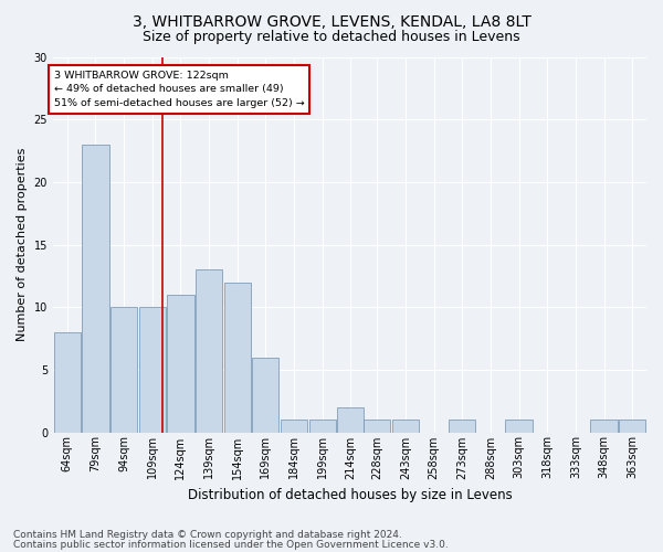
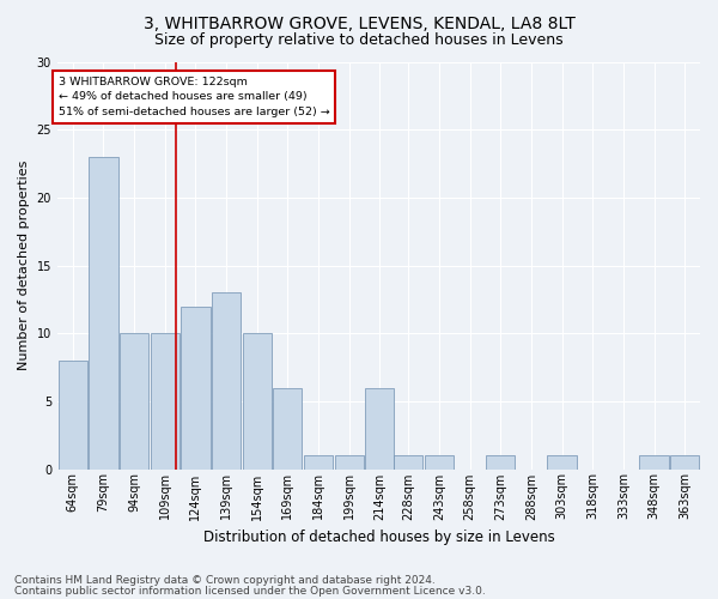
124sqm: 11 -> 12
154sqm: 12 -> 10
214sqm: 2 -> 6
